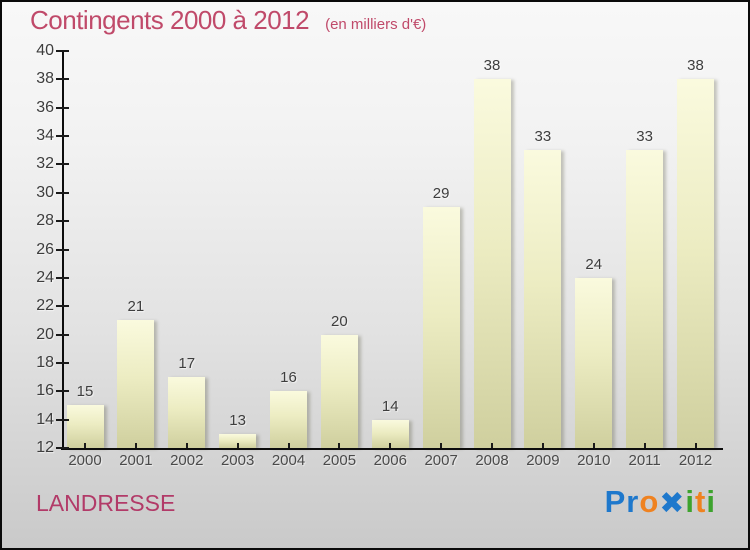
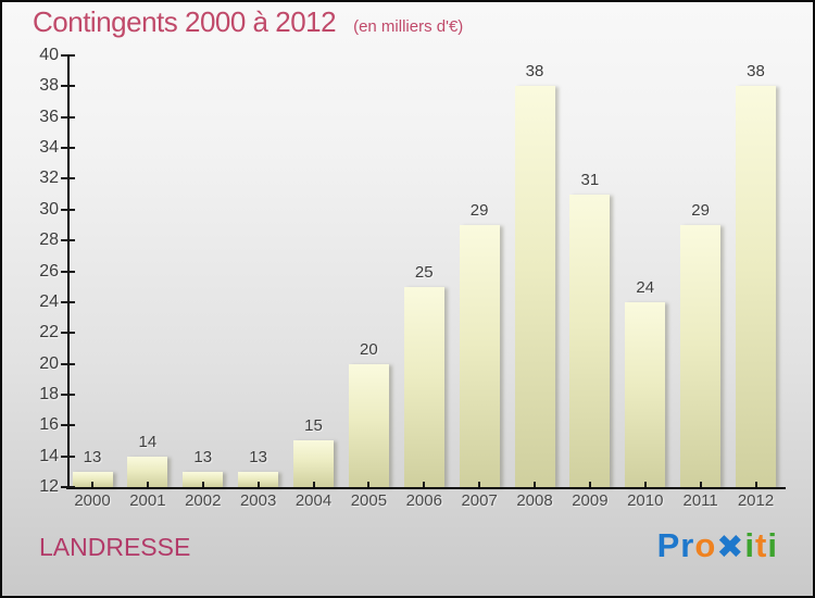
2000: 15 -> 13
2001: 21 -> 14
2002: 17 -> 13
2004: 16 -> 15
2006: 14 -> 25
2009: 33 -> 31
2011: 33 -> 29
